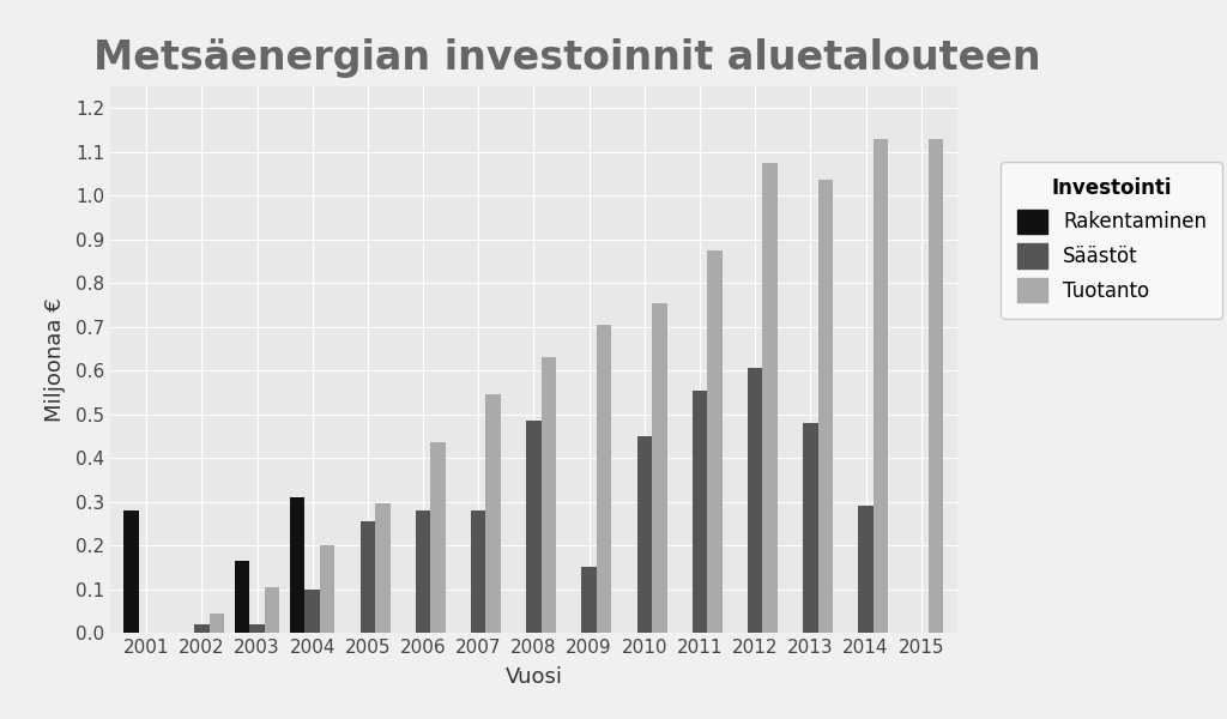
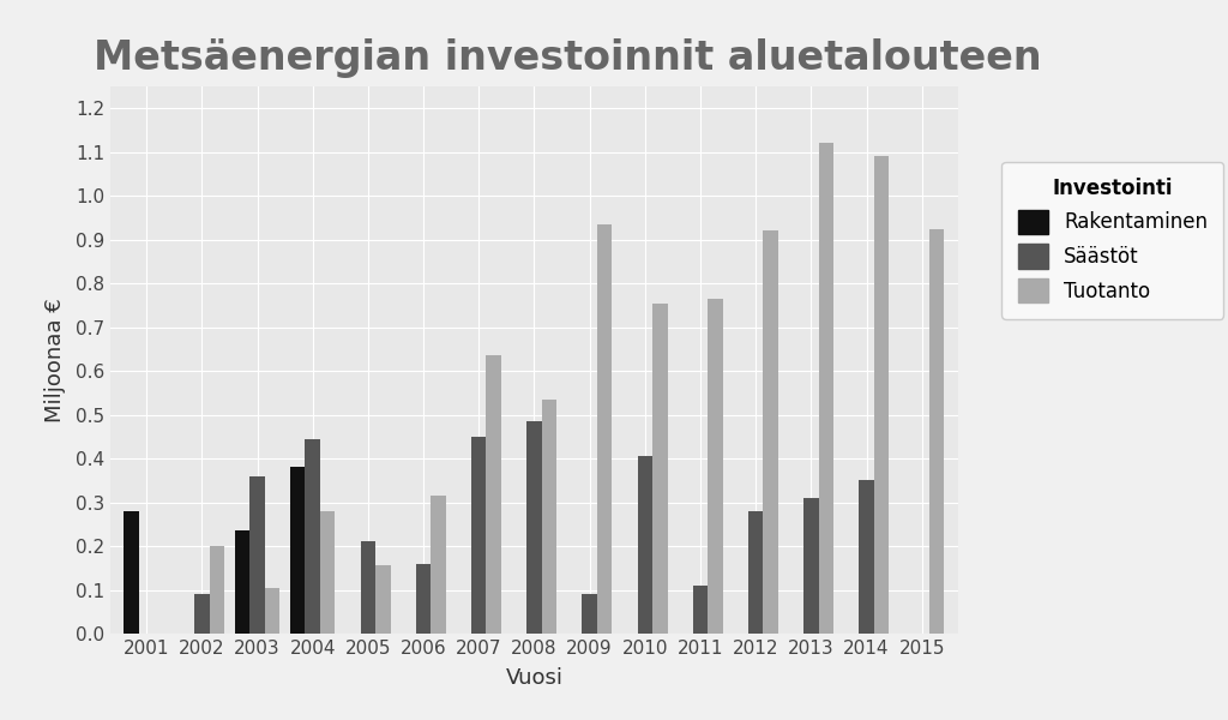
Säästöt/2002: 0.020 -> 0.090
Tuotanto/2002: 0.045 -> 0.200
Rakentaminen/2003: 0.165 -> 0.235
Säästöt/2003: 0.020 -> 0.360
Rakentaminen/2004: 0.310 -> 0.380
Säästöt/2004: 0.100 -> 0.445
Tuotanto/2004: 0.200 -> 0.280
Säästöt/2005: 0.255 -> 0.210
Tuotanto/2005: 0.295 -> 0.155
Säästöt/2006: 0.280 -> 0.160
Tuotanto/2006: 0.435 -> 0.315
Säästöt/2007: 0.280 -> 0.450
Tuotanto/2007: 0.545 -> 0.635
Tuotanto/2008: 0.630 -> 0.535
Säästöt/2009: 0.150 -> 0.090
Tuotanto/2009: 0.705 -> 0.935
Säästöt/2010: 0.450 -> 0.405
Säästöt/2011: 0.555 -> 0.110
Tuotanto/2011: 0.875 -> 0.765
Säästöt/2012: 0.605 -> 0.280
Tuotanto/2012: 1.075 -> 0.920
Säästöt/2013: 0.480 -> 0.310
Tuotanto/2013: 1.035 -> 1.120
Säästöt/2014: 0.290 -> 0.350
Tuotanto/2014: 1.130 -> 1.090
Tuotanto/2015: 1.130 -> 0.925
